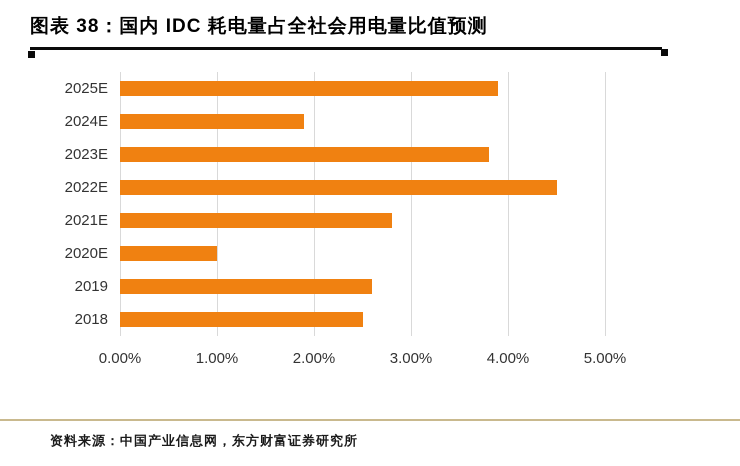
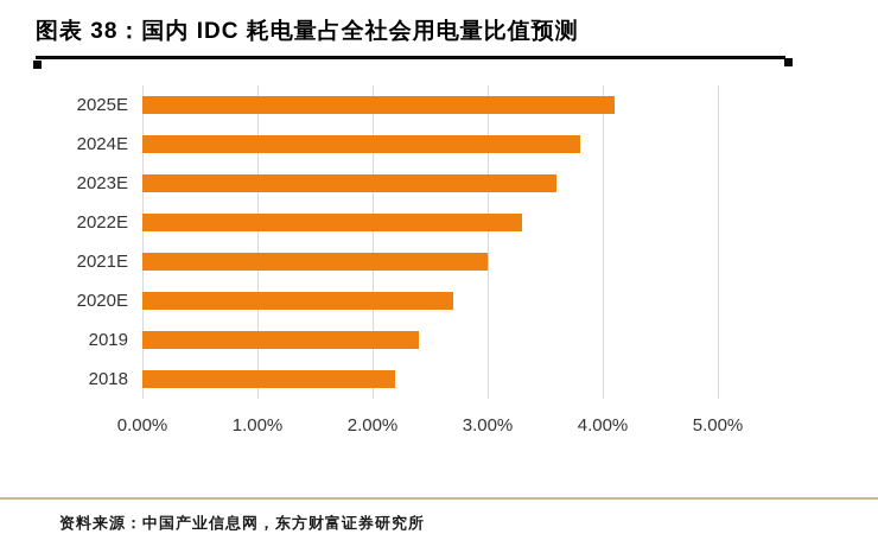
2025E: 3.9% -> 4.1%
2024E: 1.9% -> 3.8%
2023E: 3.8% -> 3.6%
2022E: 4.5% -> 3.3%
2021E: 2.8% -> 3.0%
2020E: 1.0% -> 2.7%
2019: 2.6% -> 2.4%
2018: 2.5% -> 2.2%
